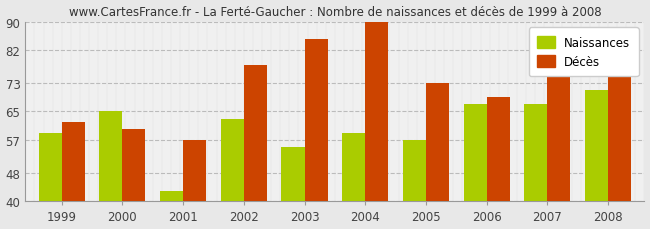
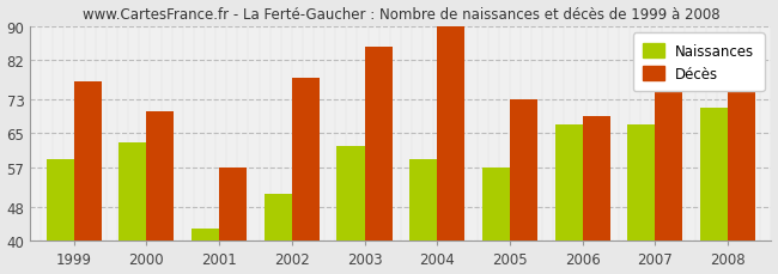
Décès/1999: 62 -> 77
Naissances/2000: 65 -> 63
Décès/2000: 60 -> 70
Naissances/2002: 63 -> 51
Naissances/2003: 55 -> 62
